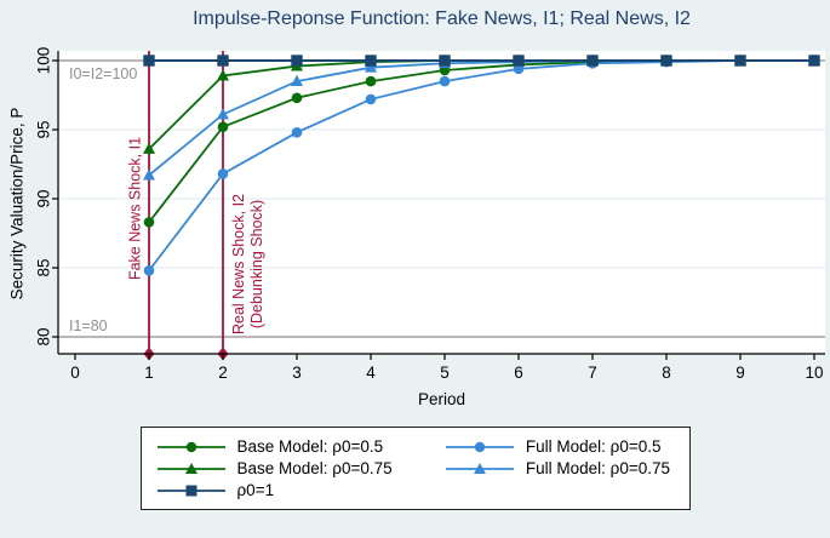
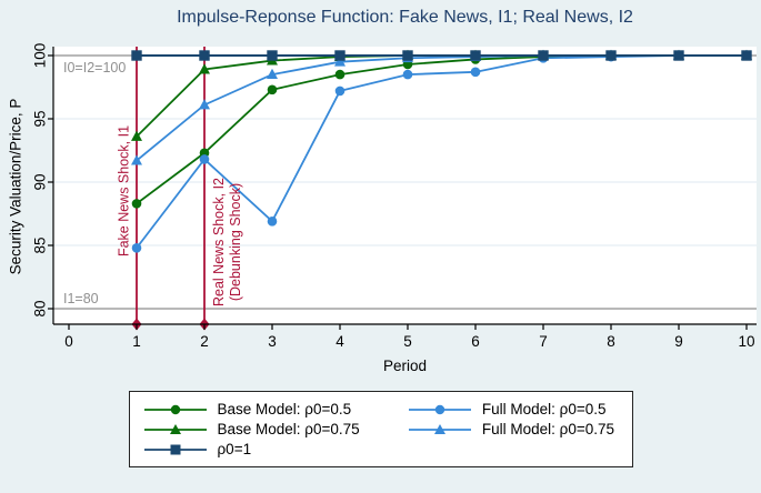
Base Model: ρ0=0.5/2: 95.2 -> 92.3
Full Model: ρ0=0.5/3: 94.8 -> 86.9
Full Model: ρ0=0.5/6: 99.4 -> 98.7
